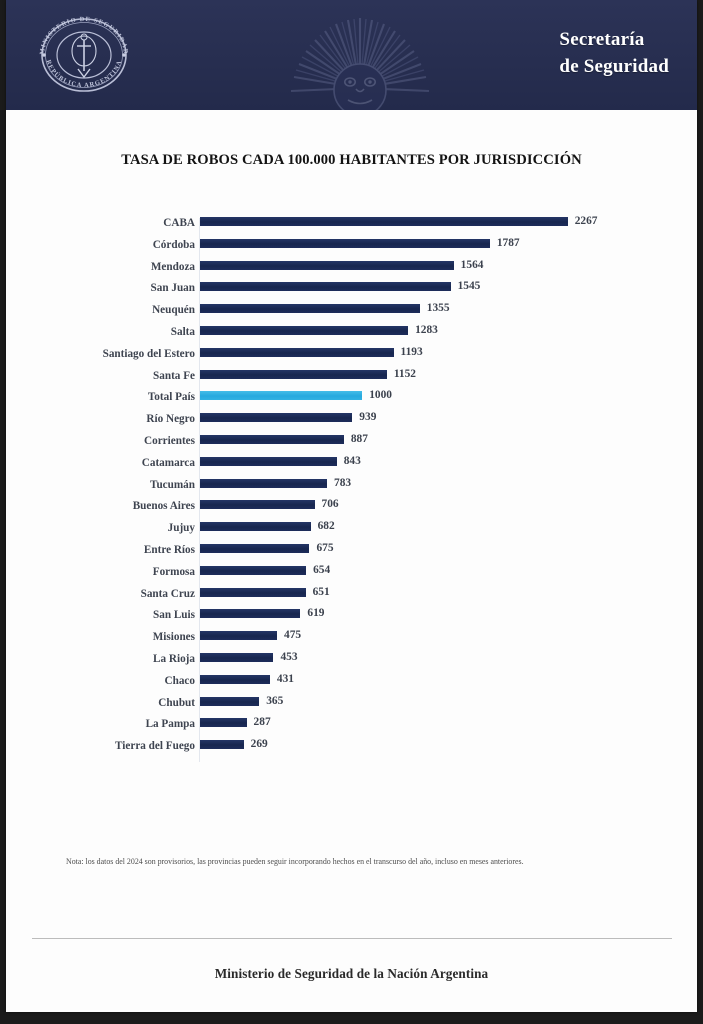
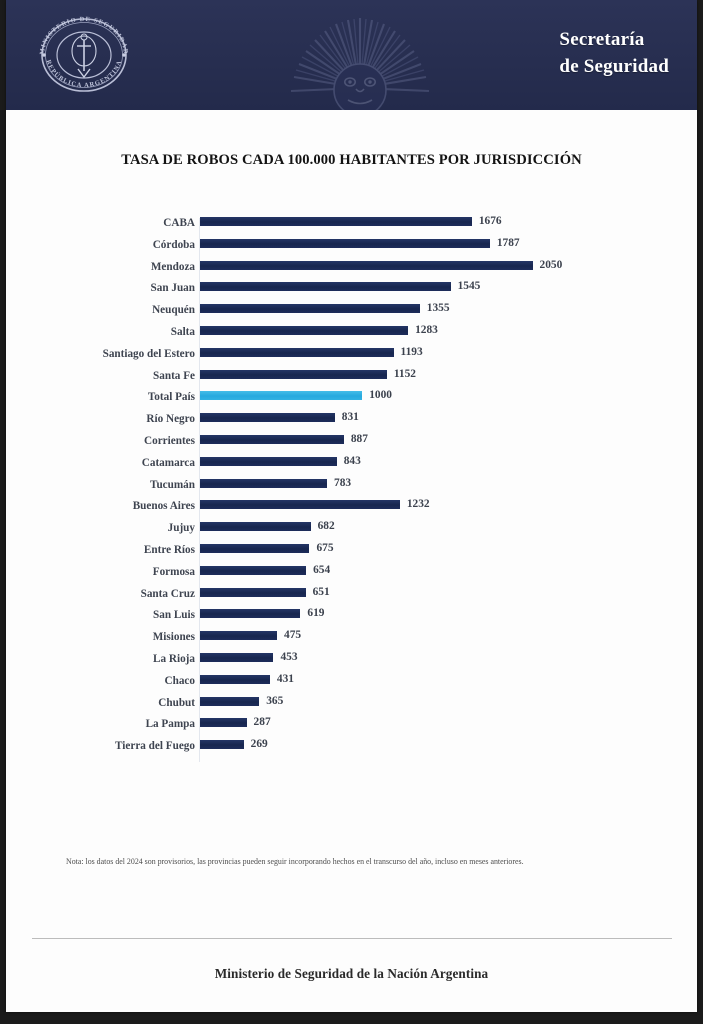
CABA: 2267 -> 1676
Mendoza: 1564 -> 2050
Río Negro: 939 -> 831
Buenos Aires: 706 -> 1232
